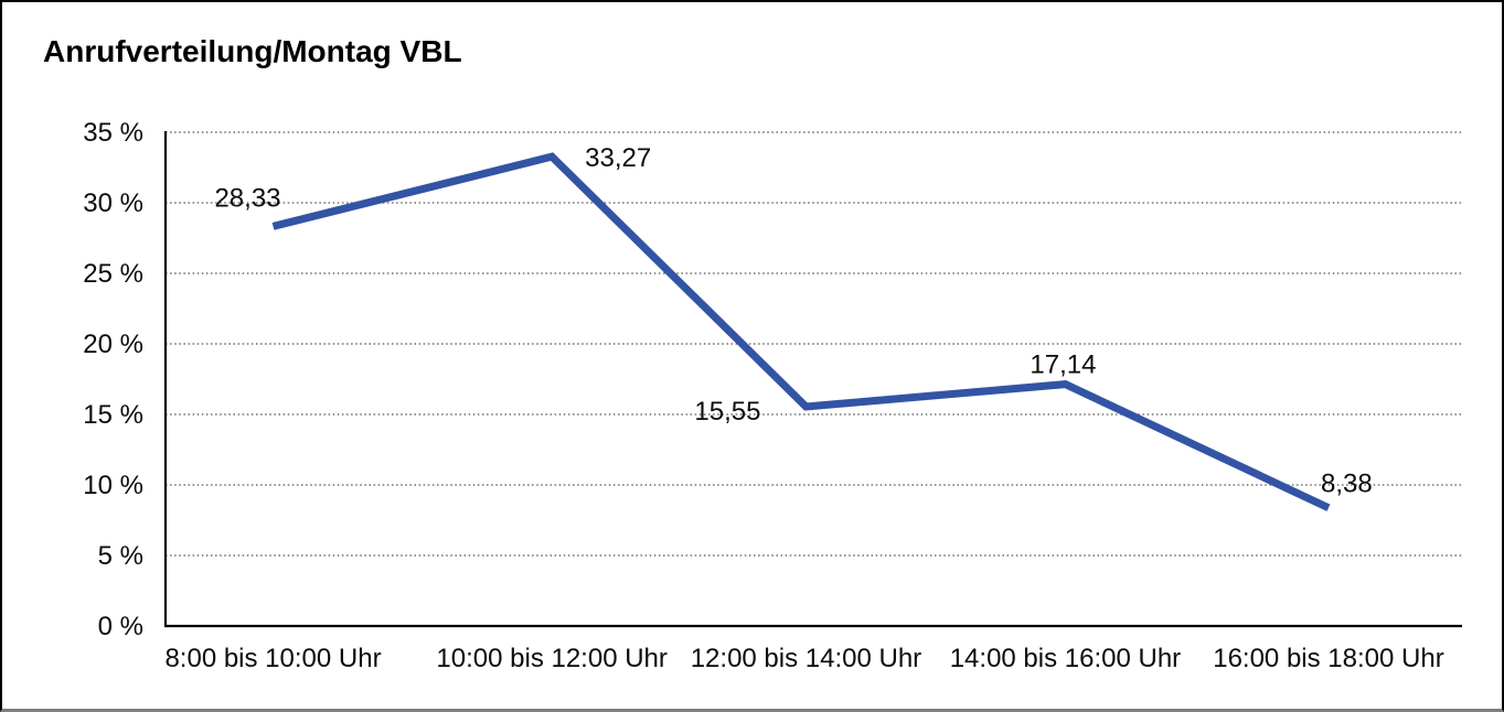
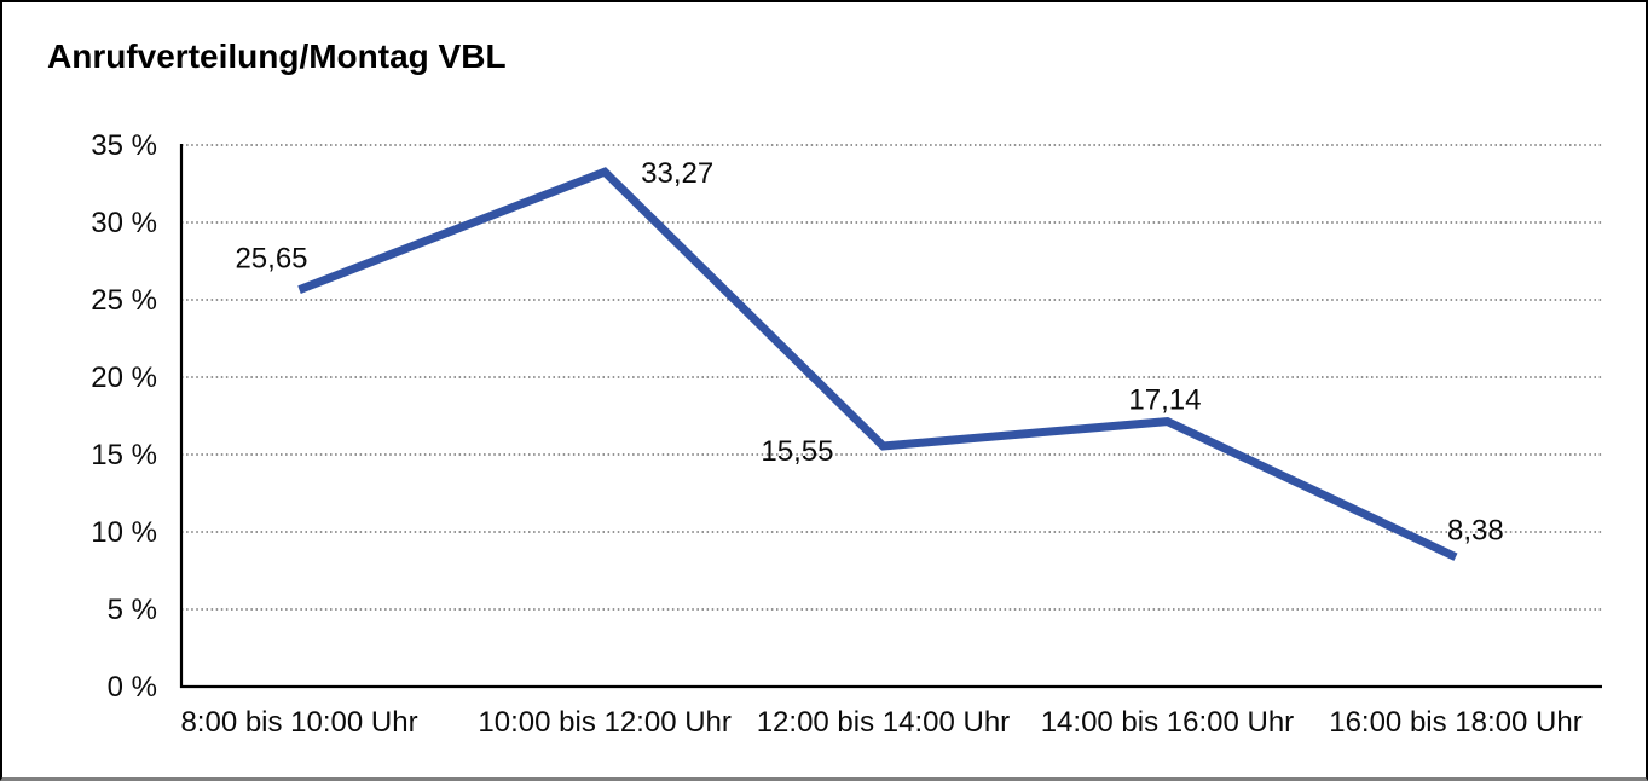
8:00 bis 10:00 Uhr: 28,33 -> 25,65
